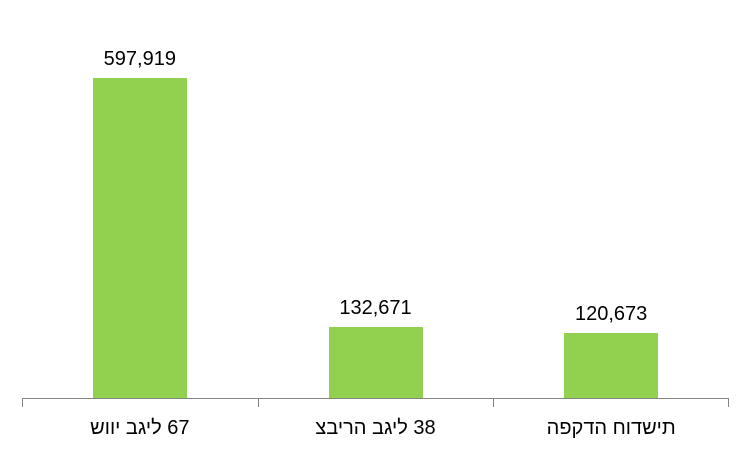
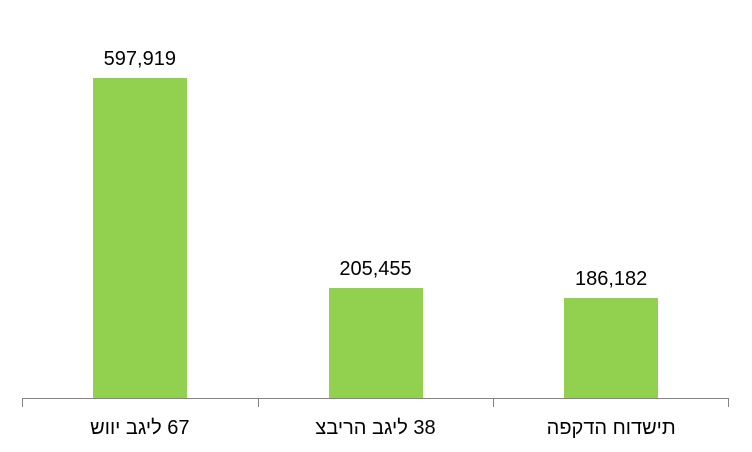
צבירה בגיל 38: 132,671 -> 205,455
הפקדה חודשית: 120,673 -> 186,182
